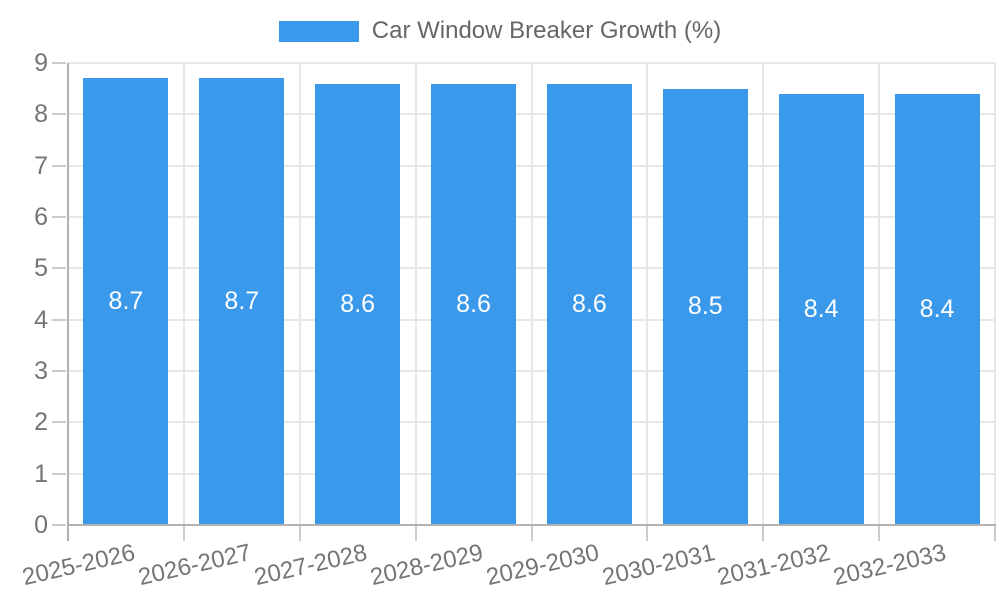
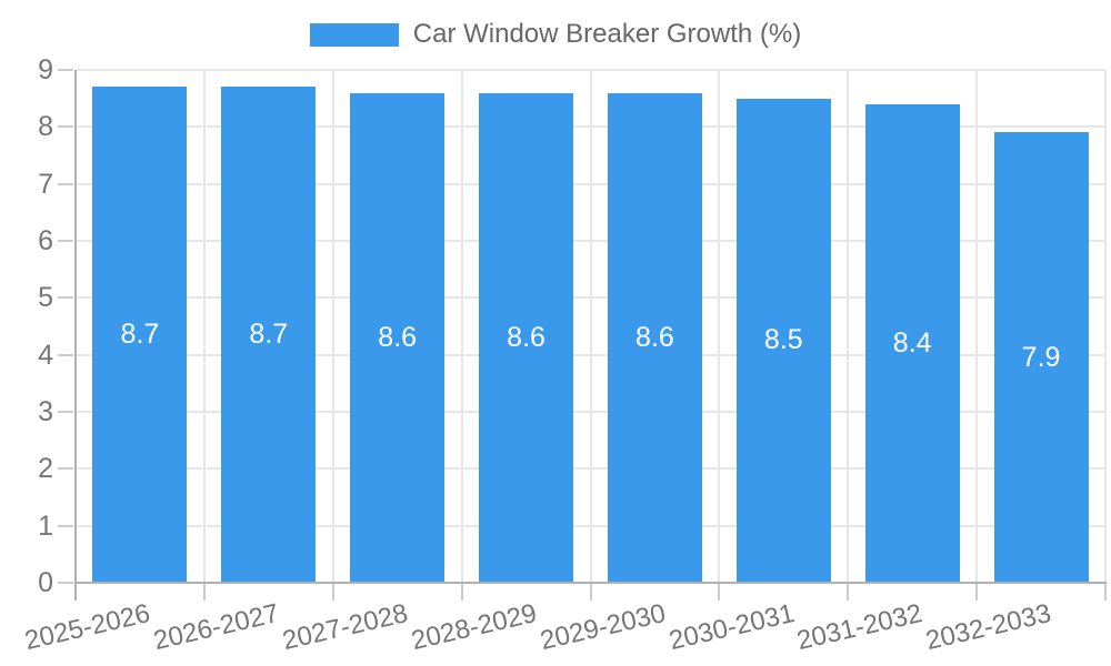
2032-2033: 8.4 -> 7.9
